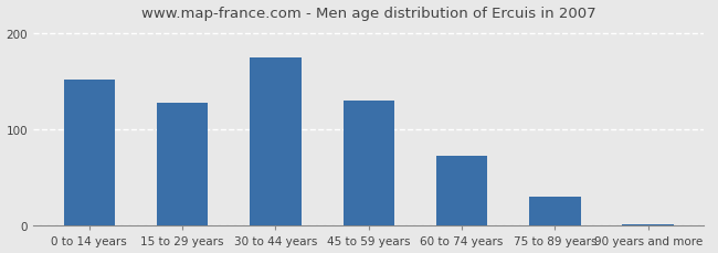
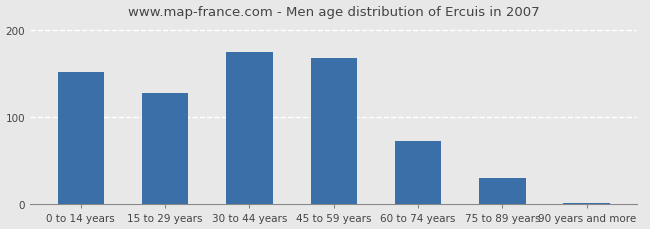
45 to 59 years: 130 -> 168
